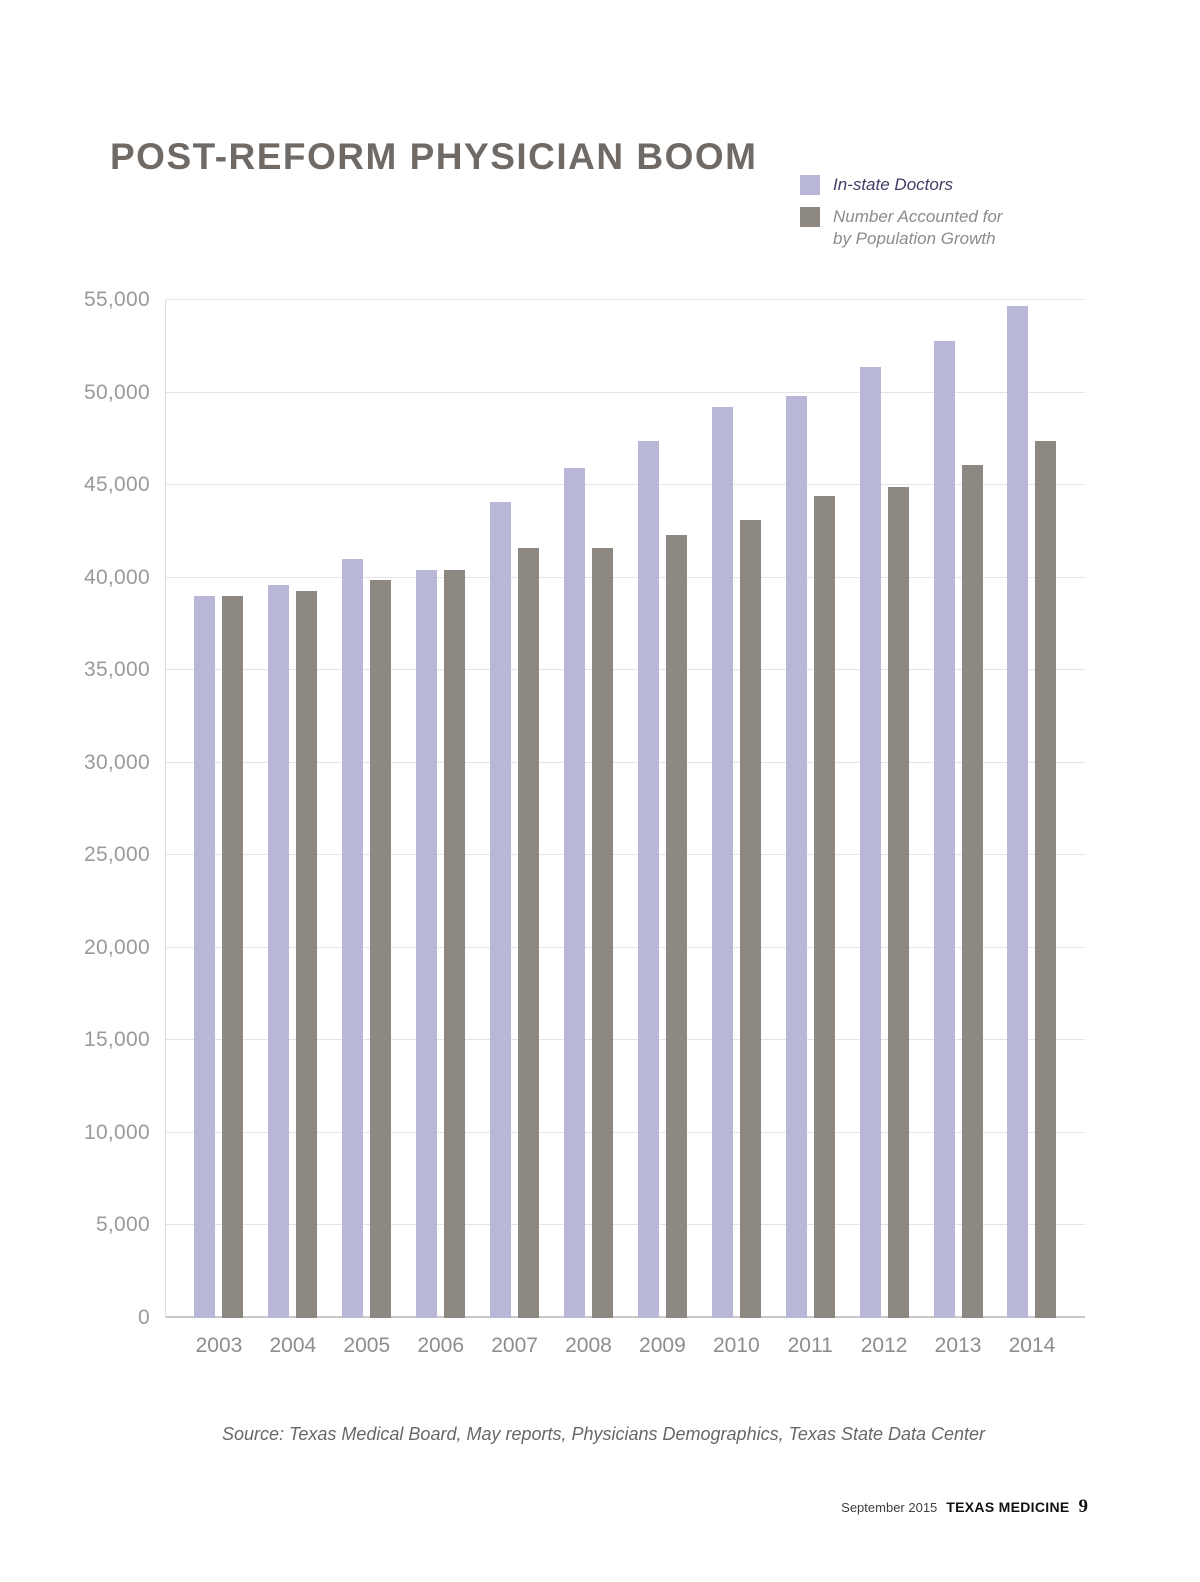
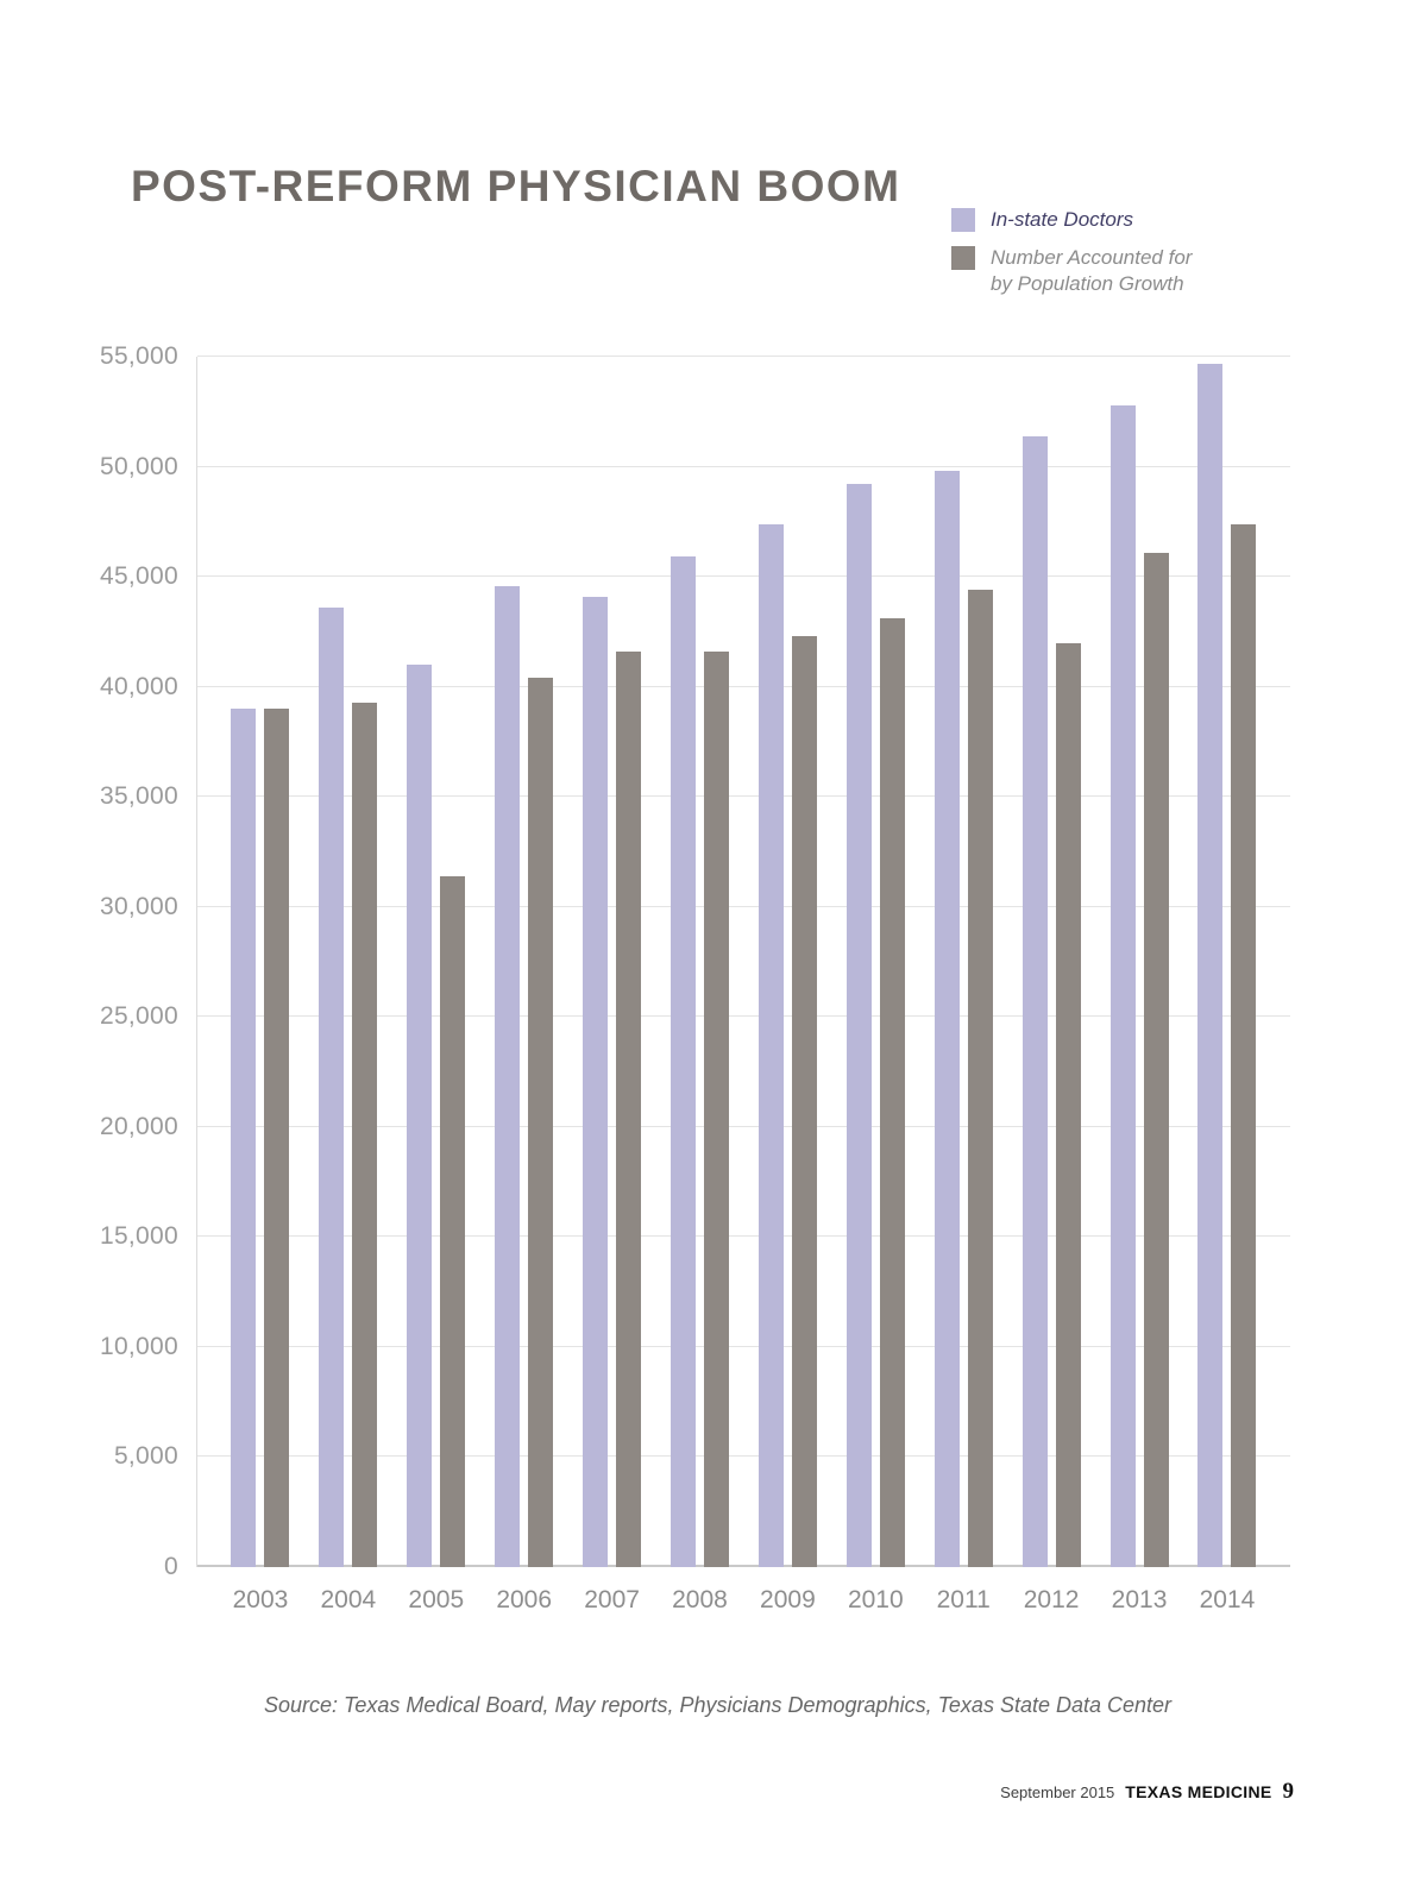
In-state Doctors/2004: 39600 -> 43600
Number Accounted for by Population Growth/2005: 39900 -> 31400
In-state Doctors/2006: 40400 -> 44600
Number Accounted for by Population Growth/2012: 44900 -> 42000
